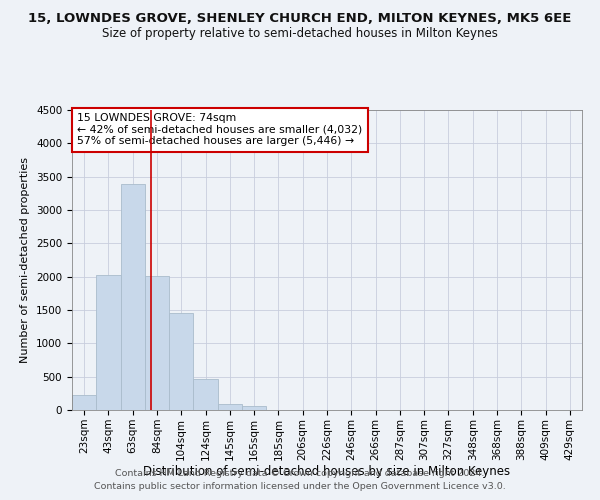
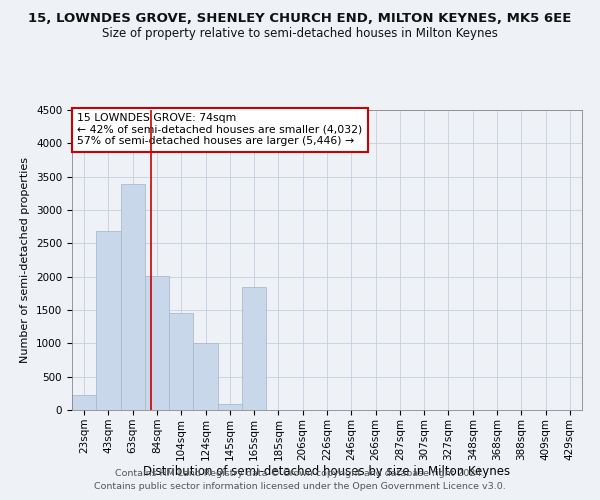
43sqm: 2020 -> 2680
124sqm: 470 -> 1000
165sqm: 60 -> 1840
